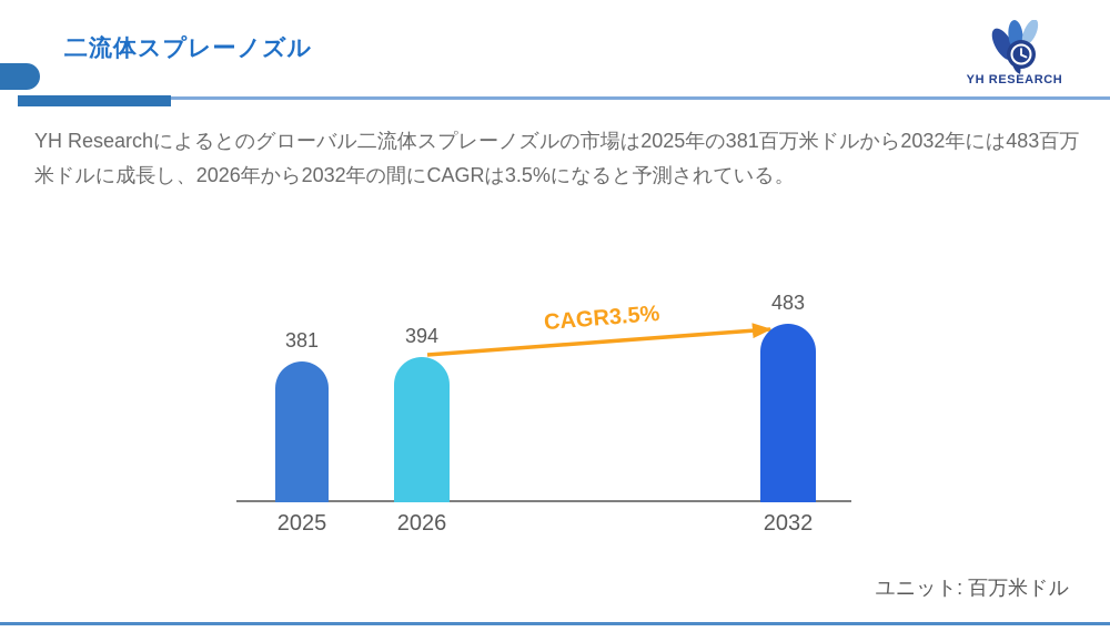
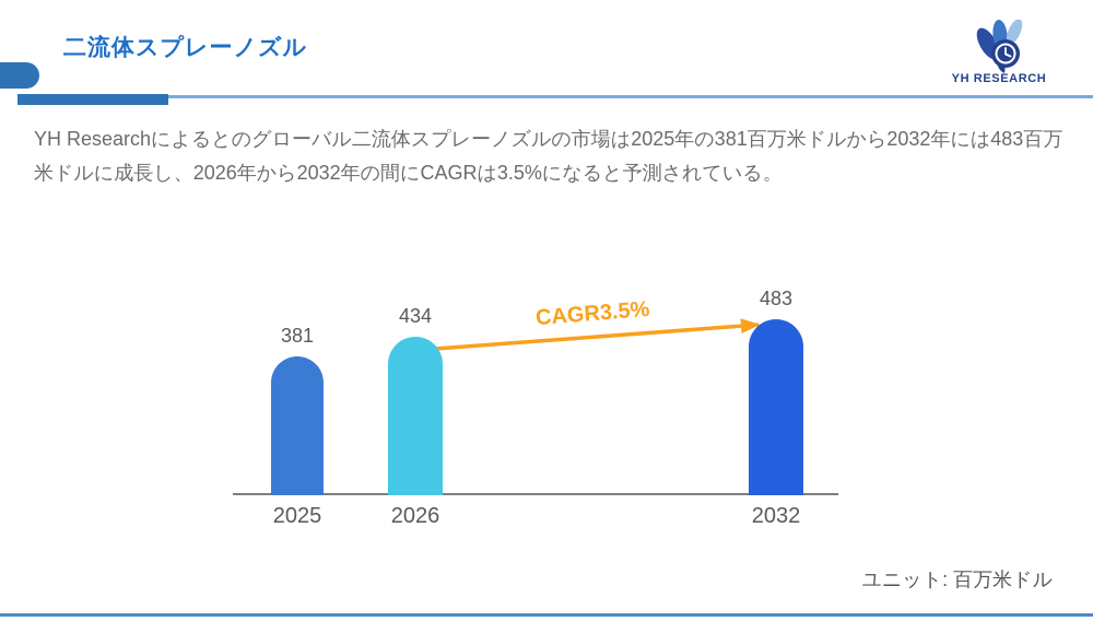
2026: 394 -> 434
